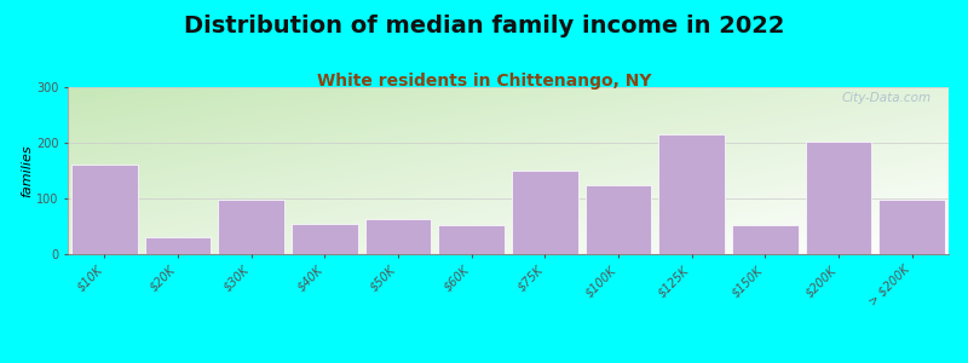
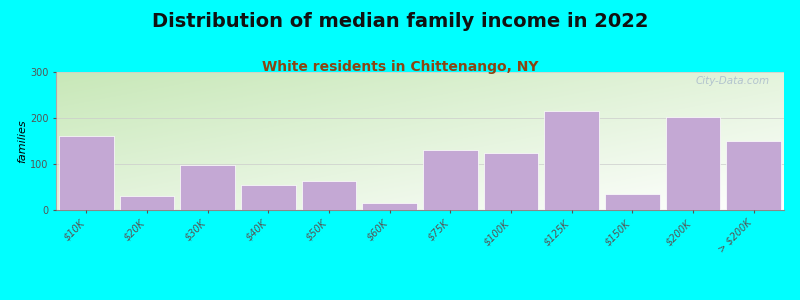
$60K: 52 -> 15
$75K: 150 -> 130
$150K: 52 -> 35
> $200K: 98 -> 150
